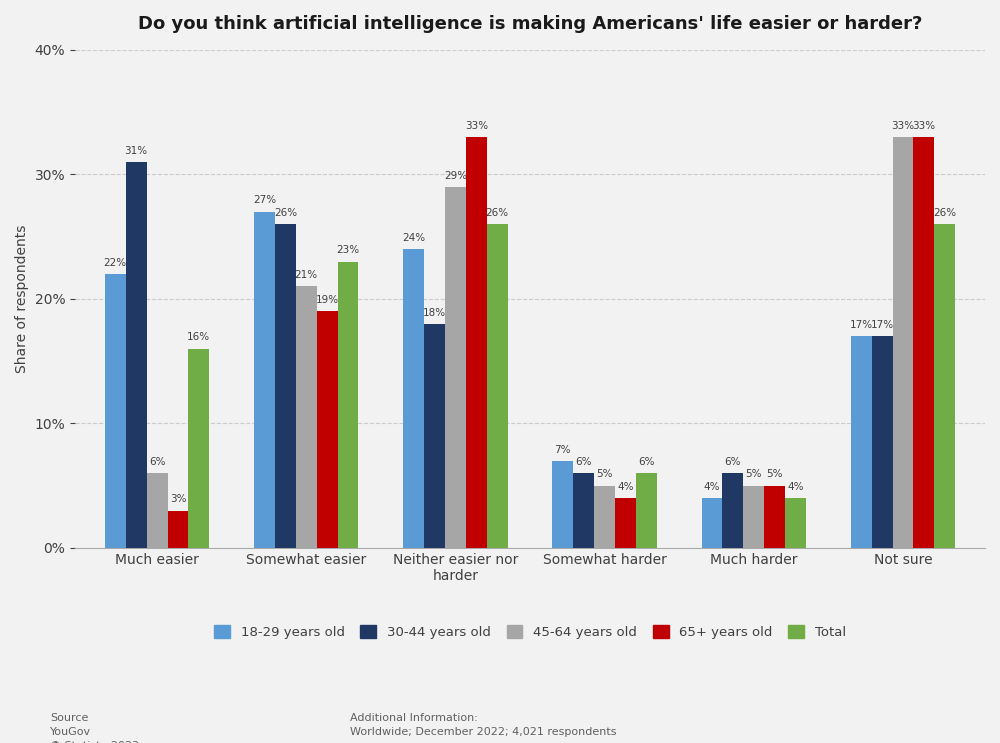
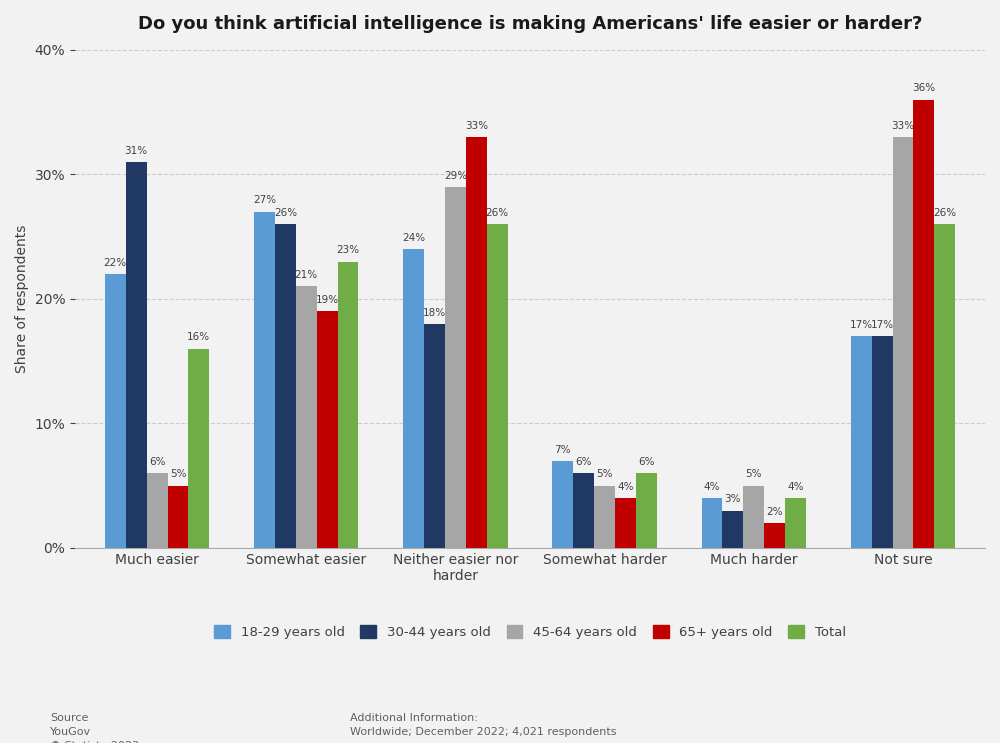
65+ years old/Much easier: 3% -> 5%
30-44 years old/Much harder: 6% -> 3%
65+ years old/Much harder: 5% -> 2%
65+ years old/Not sure: 33% -> 36%
